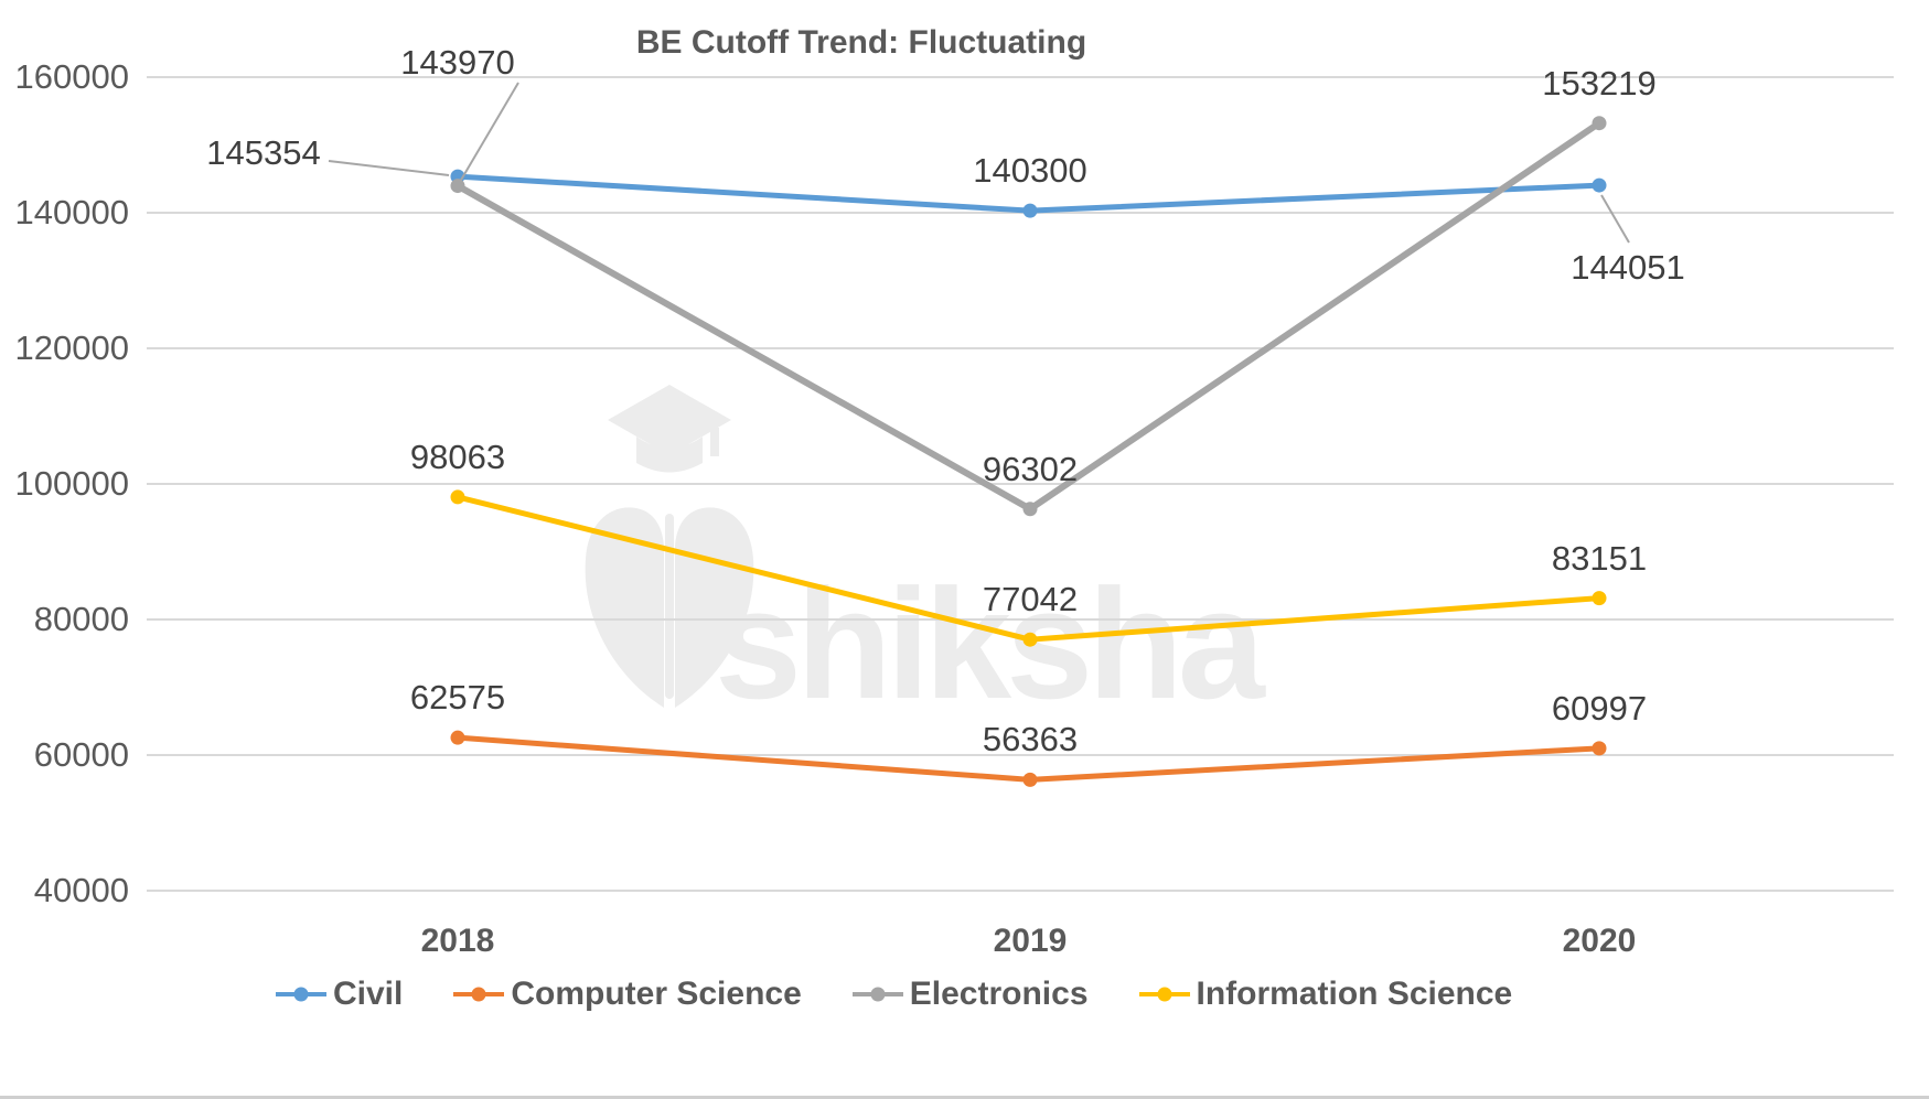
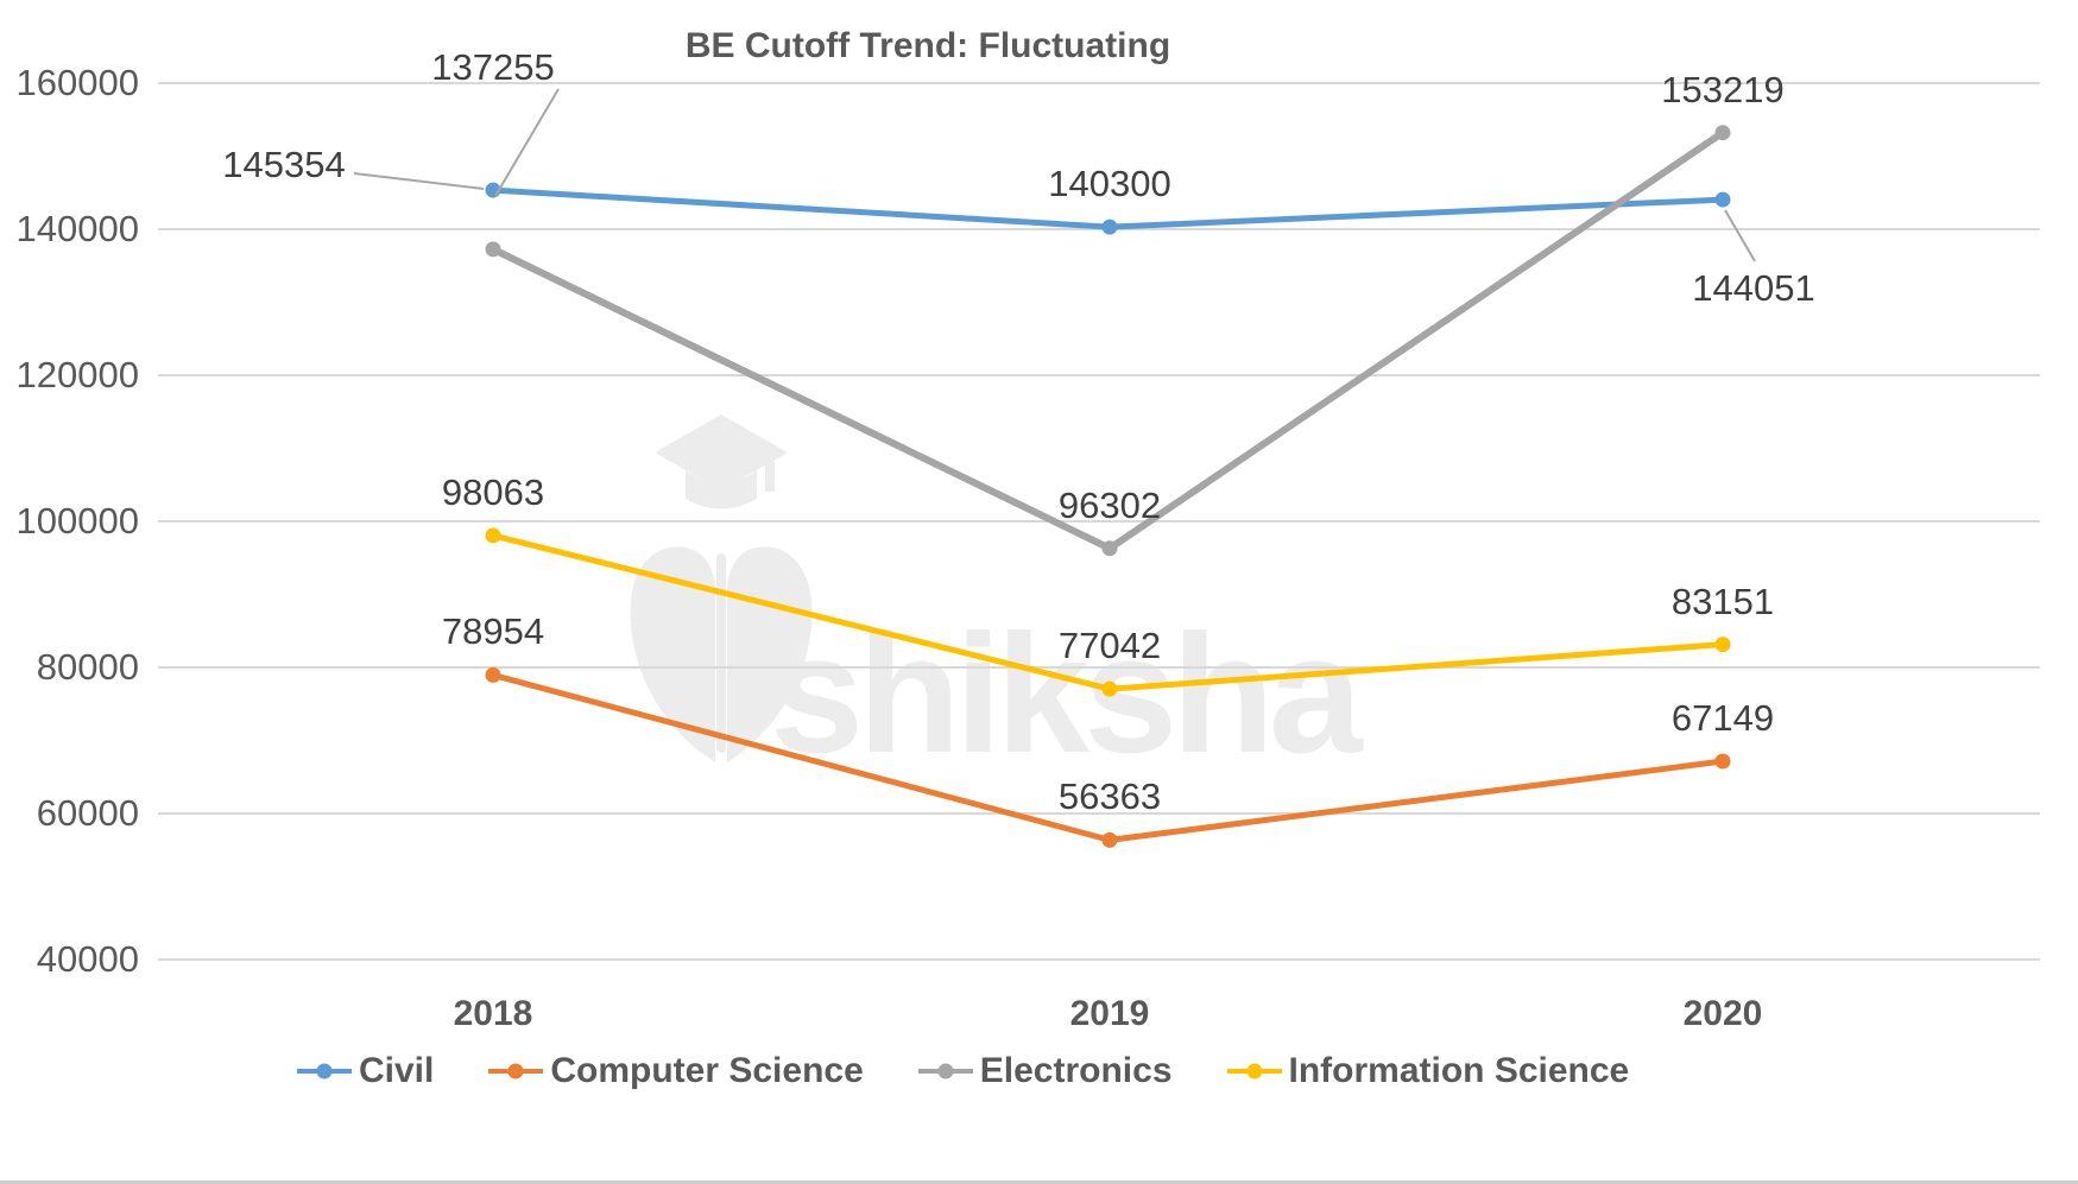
Computer Science/2018: 62575 -> 78954
Electronics/2018: 143970 -> 137255
Computer Science/2020: 60997 -> 67149
